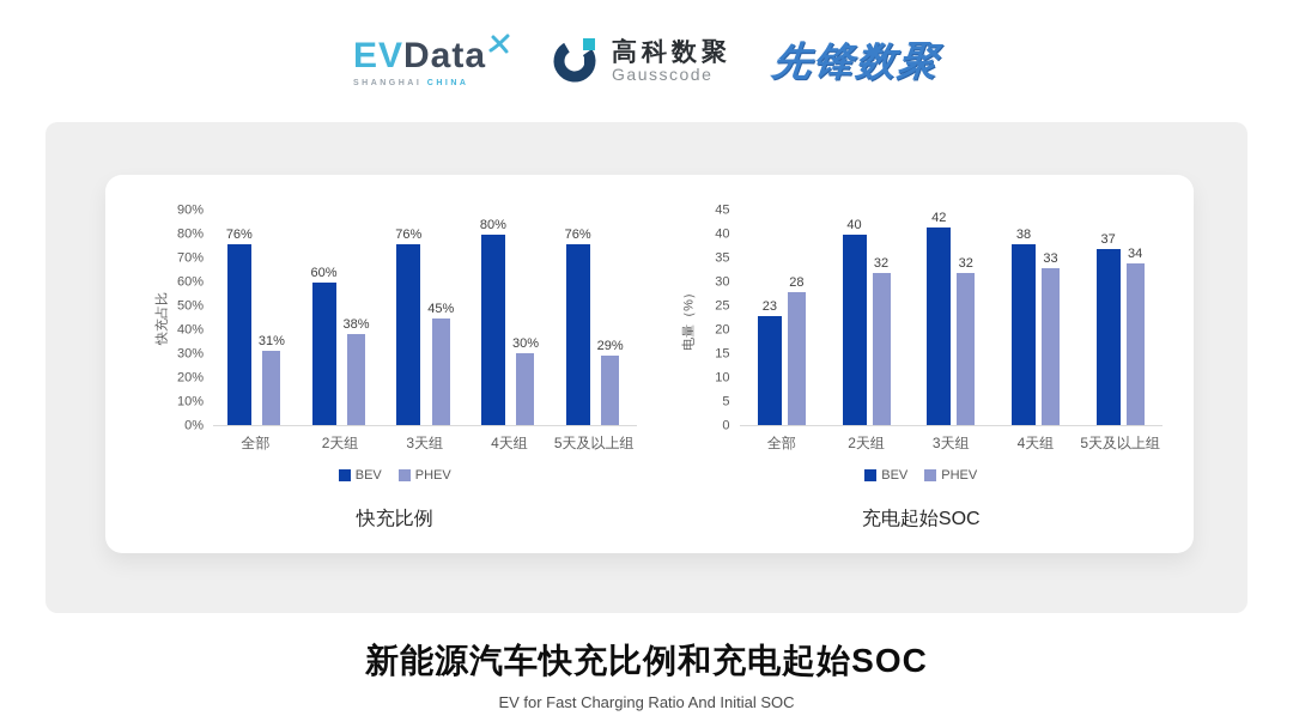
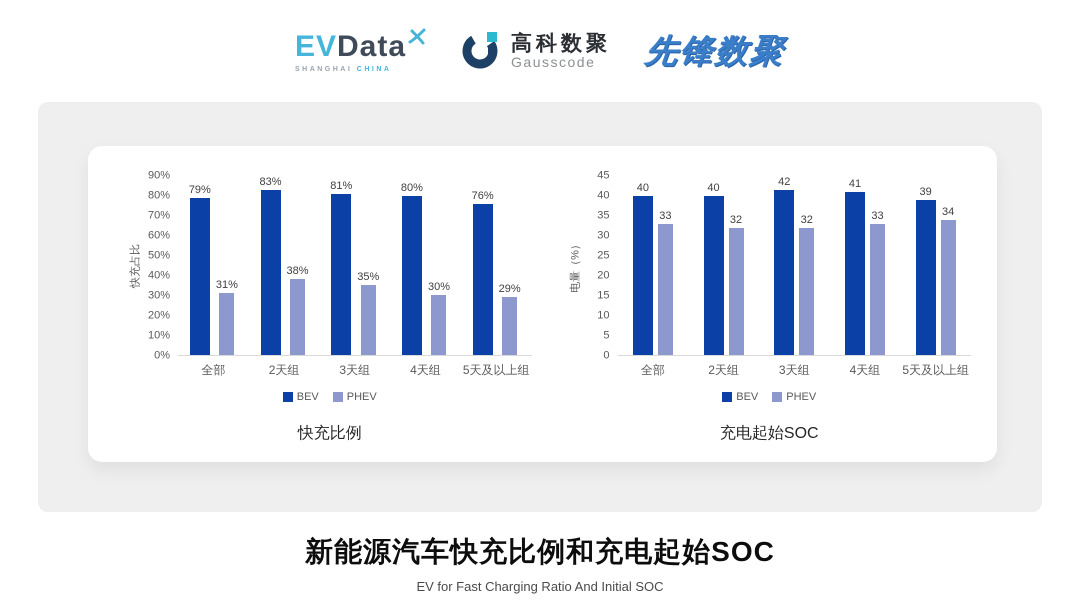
快充比例/BEV/全部: 76% -> 79%
快充比例/BEV/2天组: 60% -> 83%
快充比例/BEV/3天组: 76% -> 81%
快充比例/PHEV/3天组: 45% -> 35%
充电起始SOC/BEV/全部: 23 -> 40
充电起始SOC/PHEV/全部: 28 -> 33
充电起始SOC/BEV/4天组: 38 -> 41
充电起始SOC/BEV/5天及以上组: 37 -> 39
